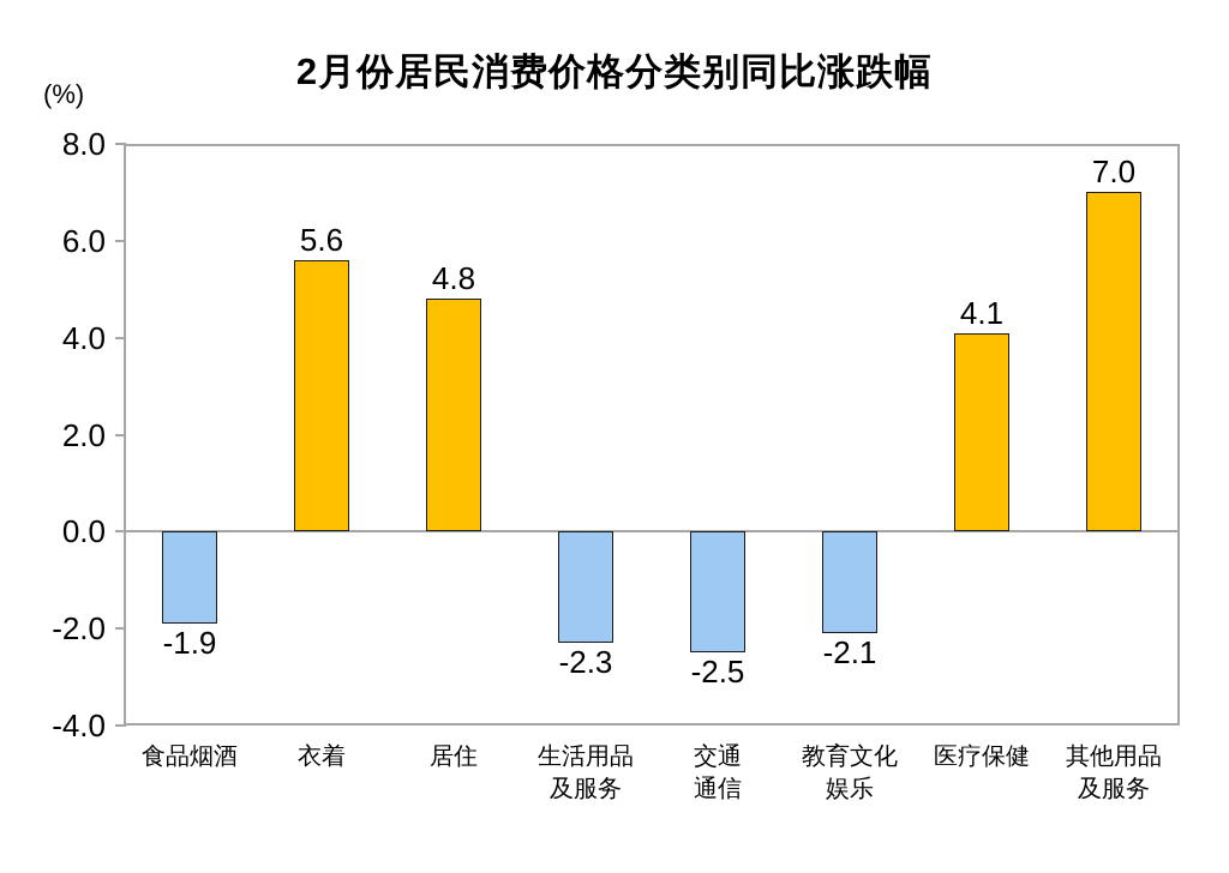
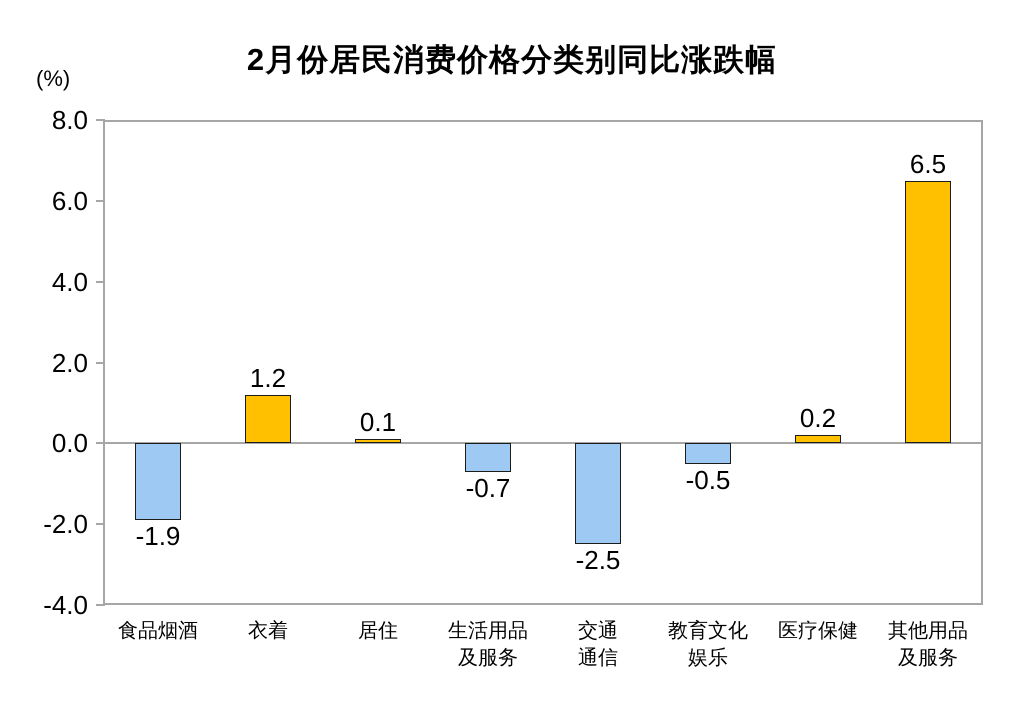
衣着: 5.6 -> 1.2
居住: 4.8 -> 0.1
生活用品及服务: -2.3 -> -0.7
教育文化娱乐: -2.1 -> -0.5
医疗保健: 4.1 -> 0.2
其他用品及服务: 7.0 -> 6.5
